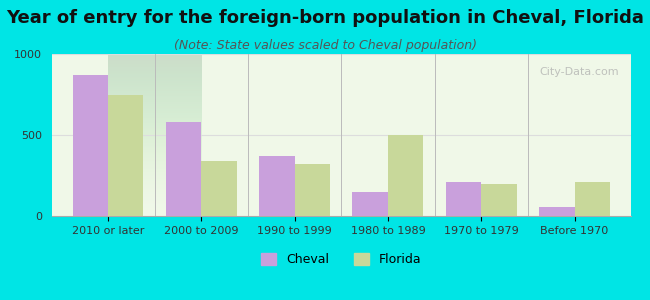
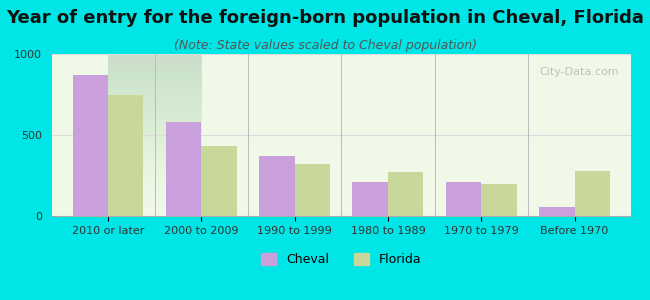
Florida/2000 to 2009: 340 -> 430
Cheval/1980 to 1989: 150 -> 210
Florida/1980 to 1989: 500 -> 270
Florida/Before 1970: 210 -> 280
